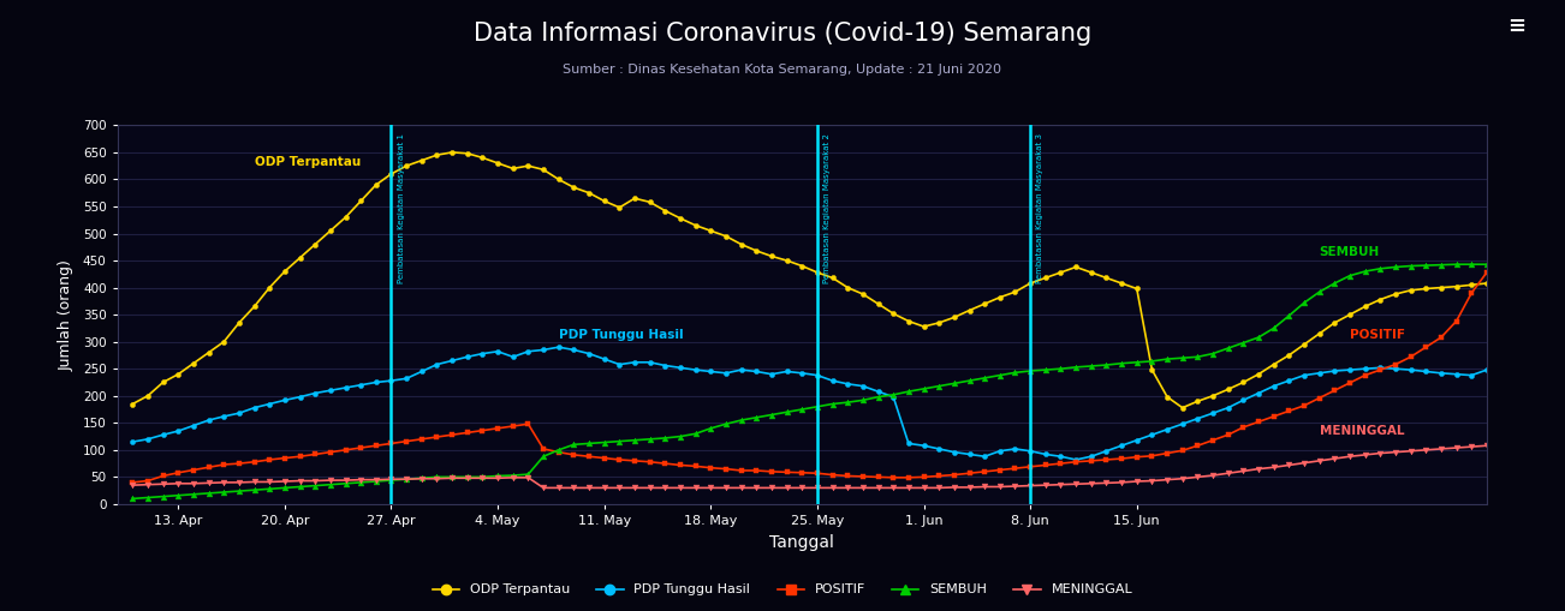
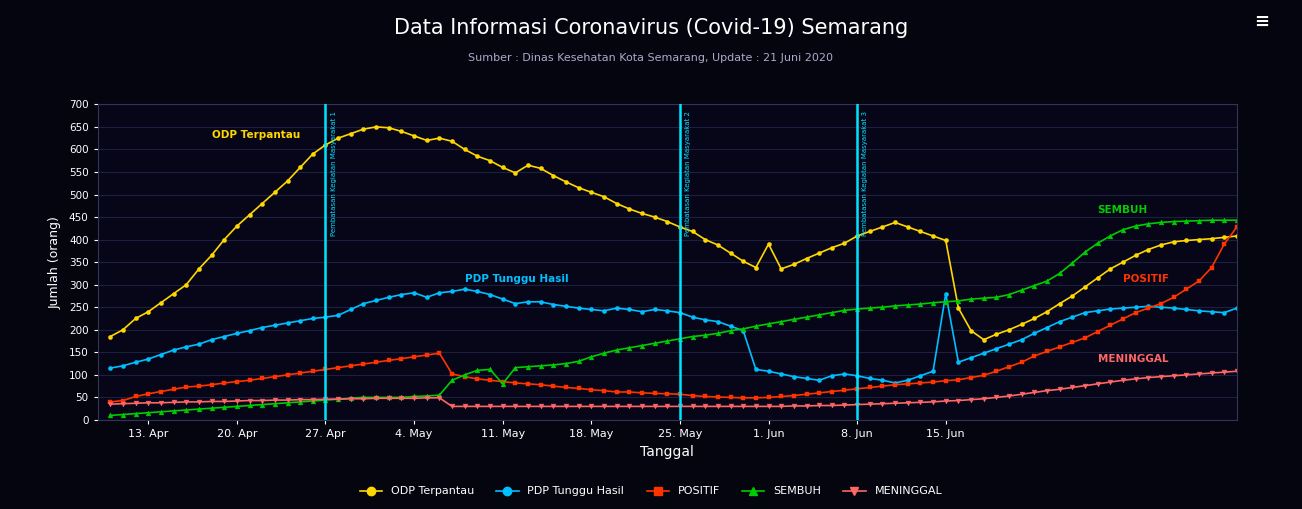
SEMBUH/11. May: 114 -> 80
ODP Terpantau/1. Jun: 328 -> 390
PDP Tunggu Hasil/15. Jun: 118 -> 280
